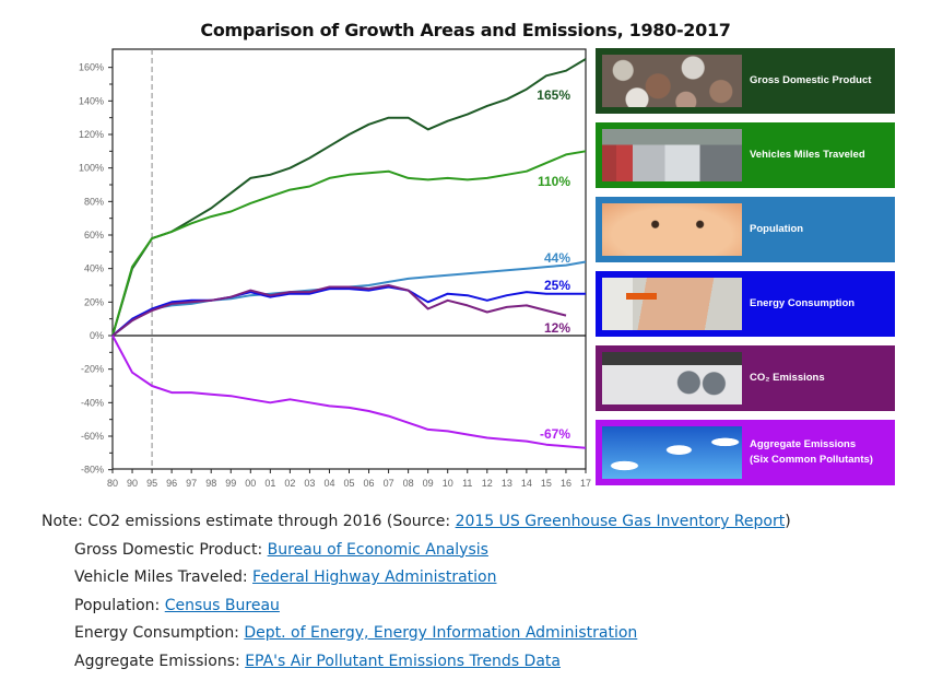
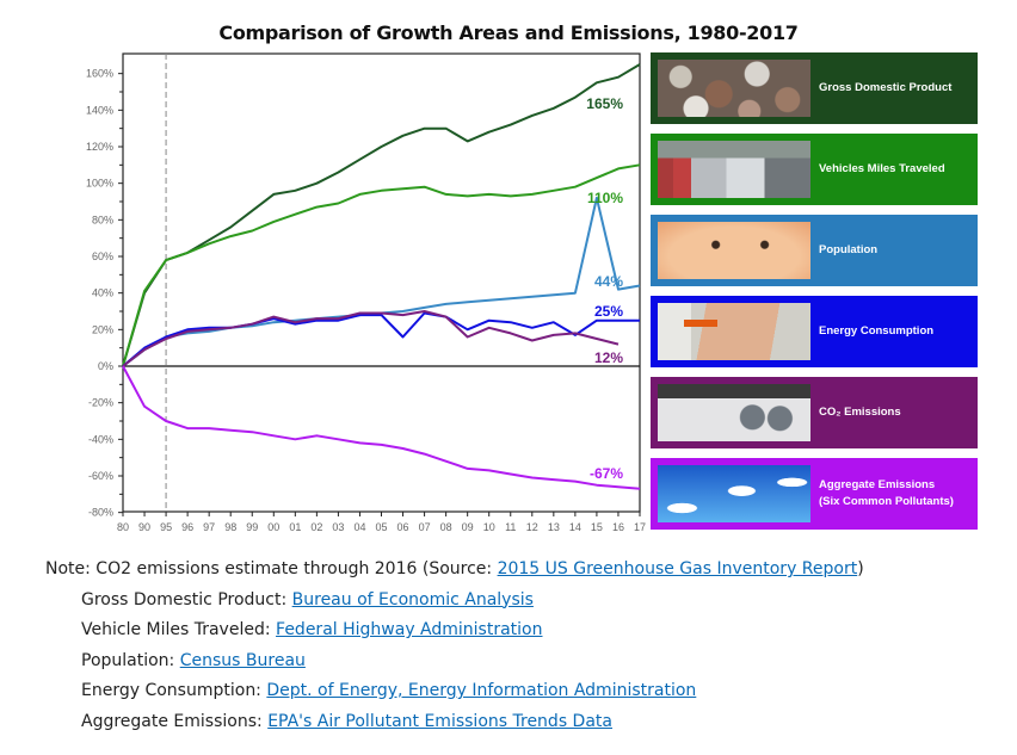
Energy Consumption/06: 27% -> 16%
Energy Consumption/14: 26% -> 17%
Population/15: 41% -> 92%
